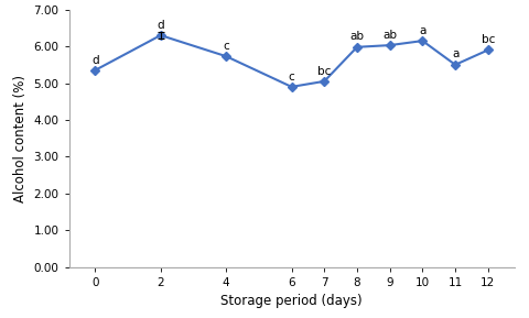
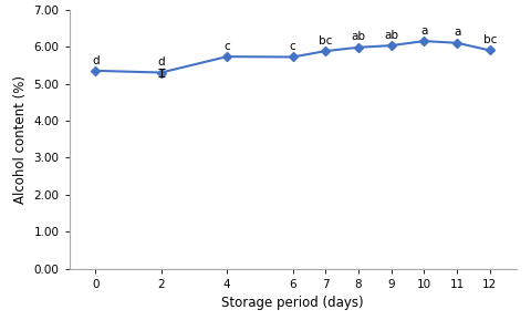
2: 6.30 -> 5.30
6: 4.90 -> 5.72
7: 5.05 -> 5.88
11: 5.50 -> 6.10
